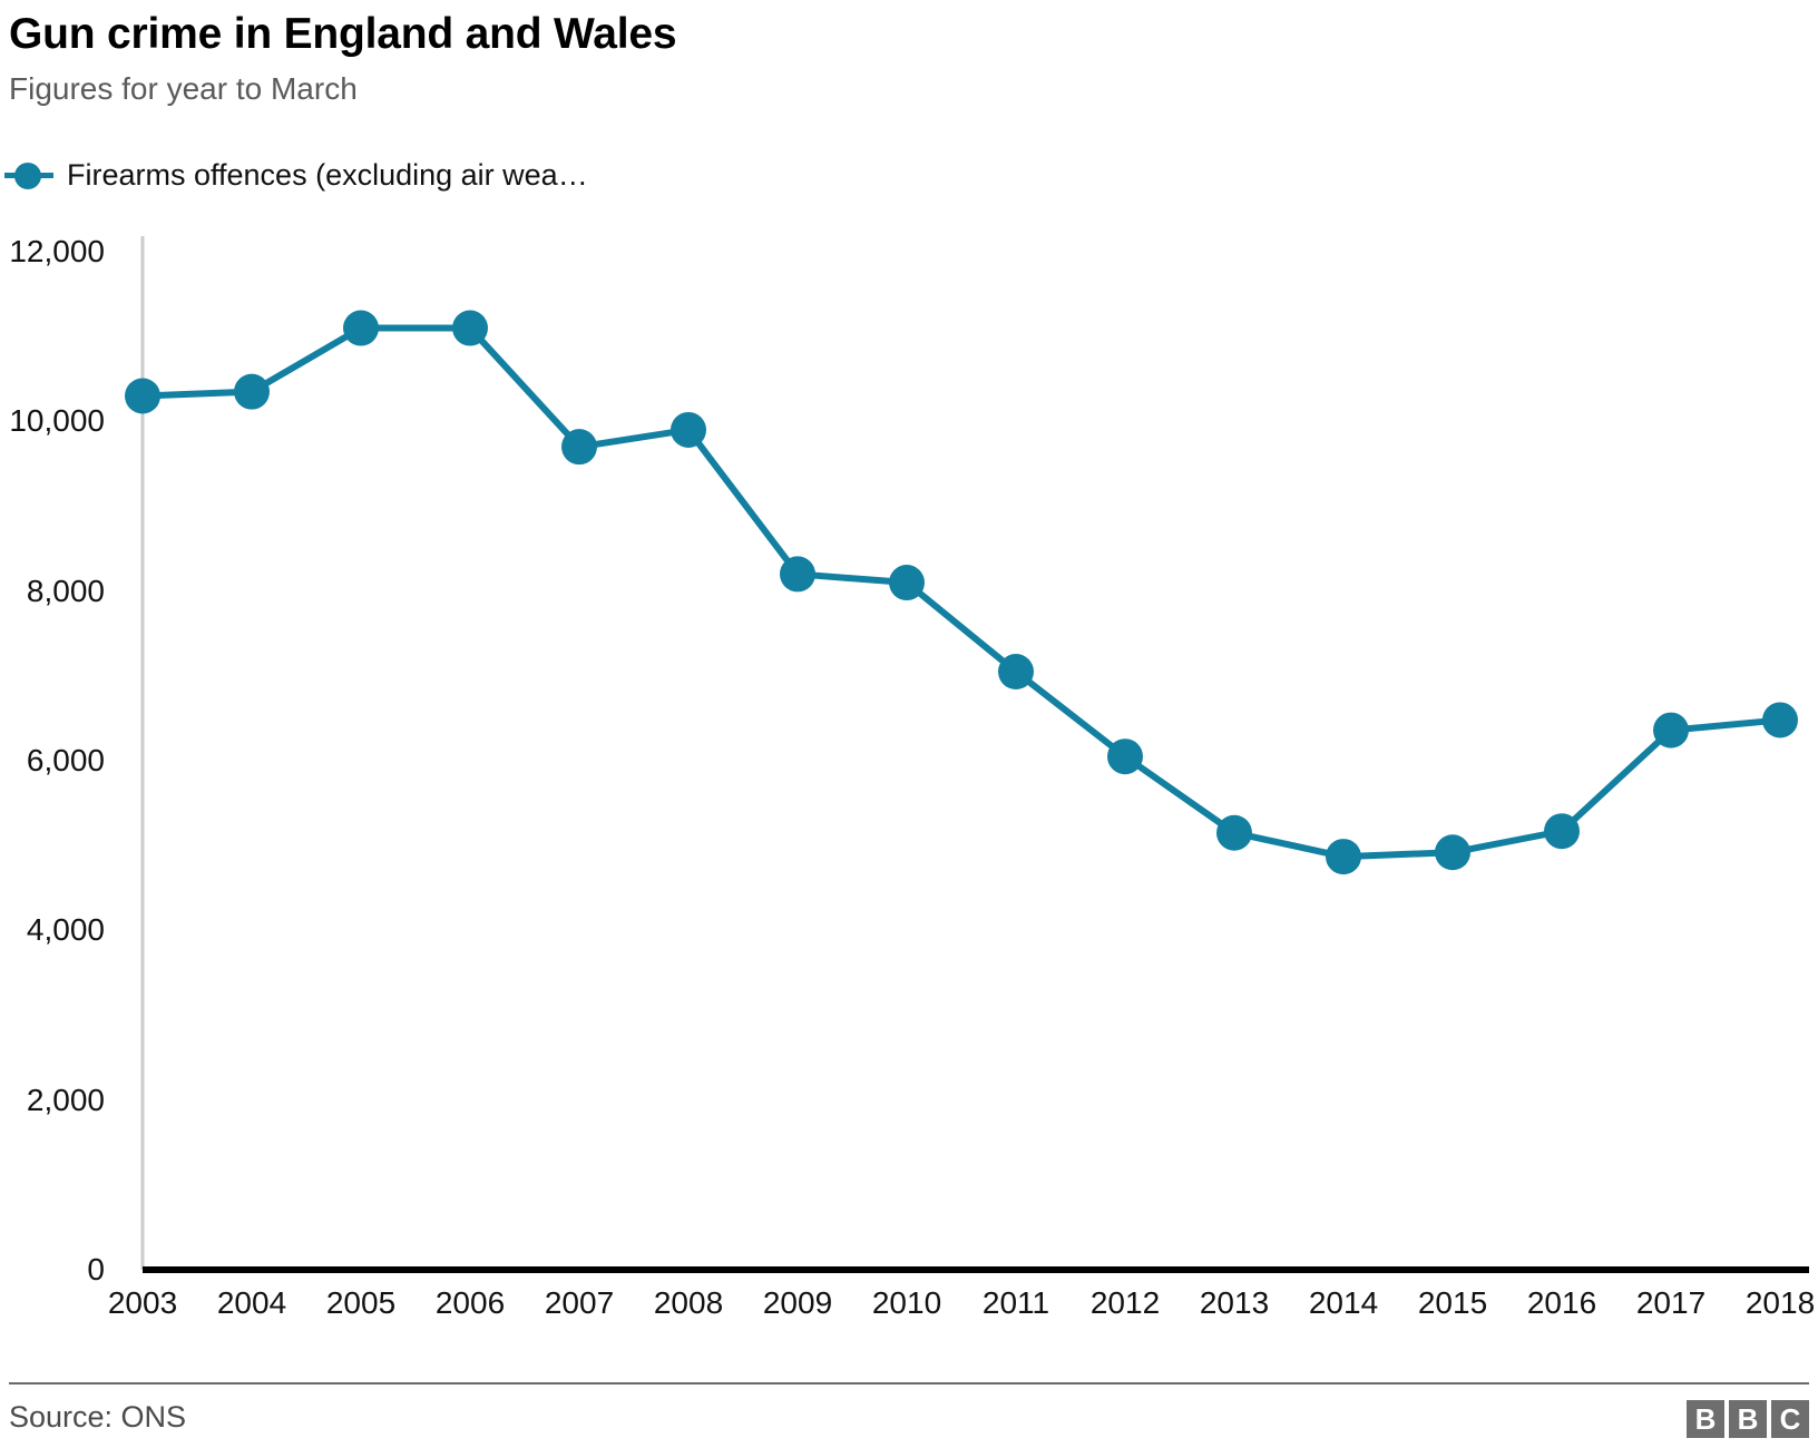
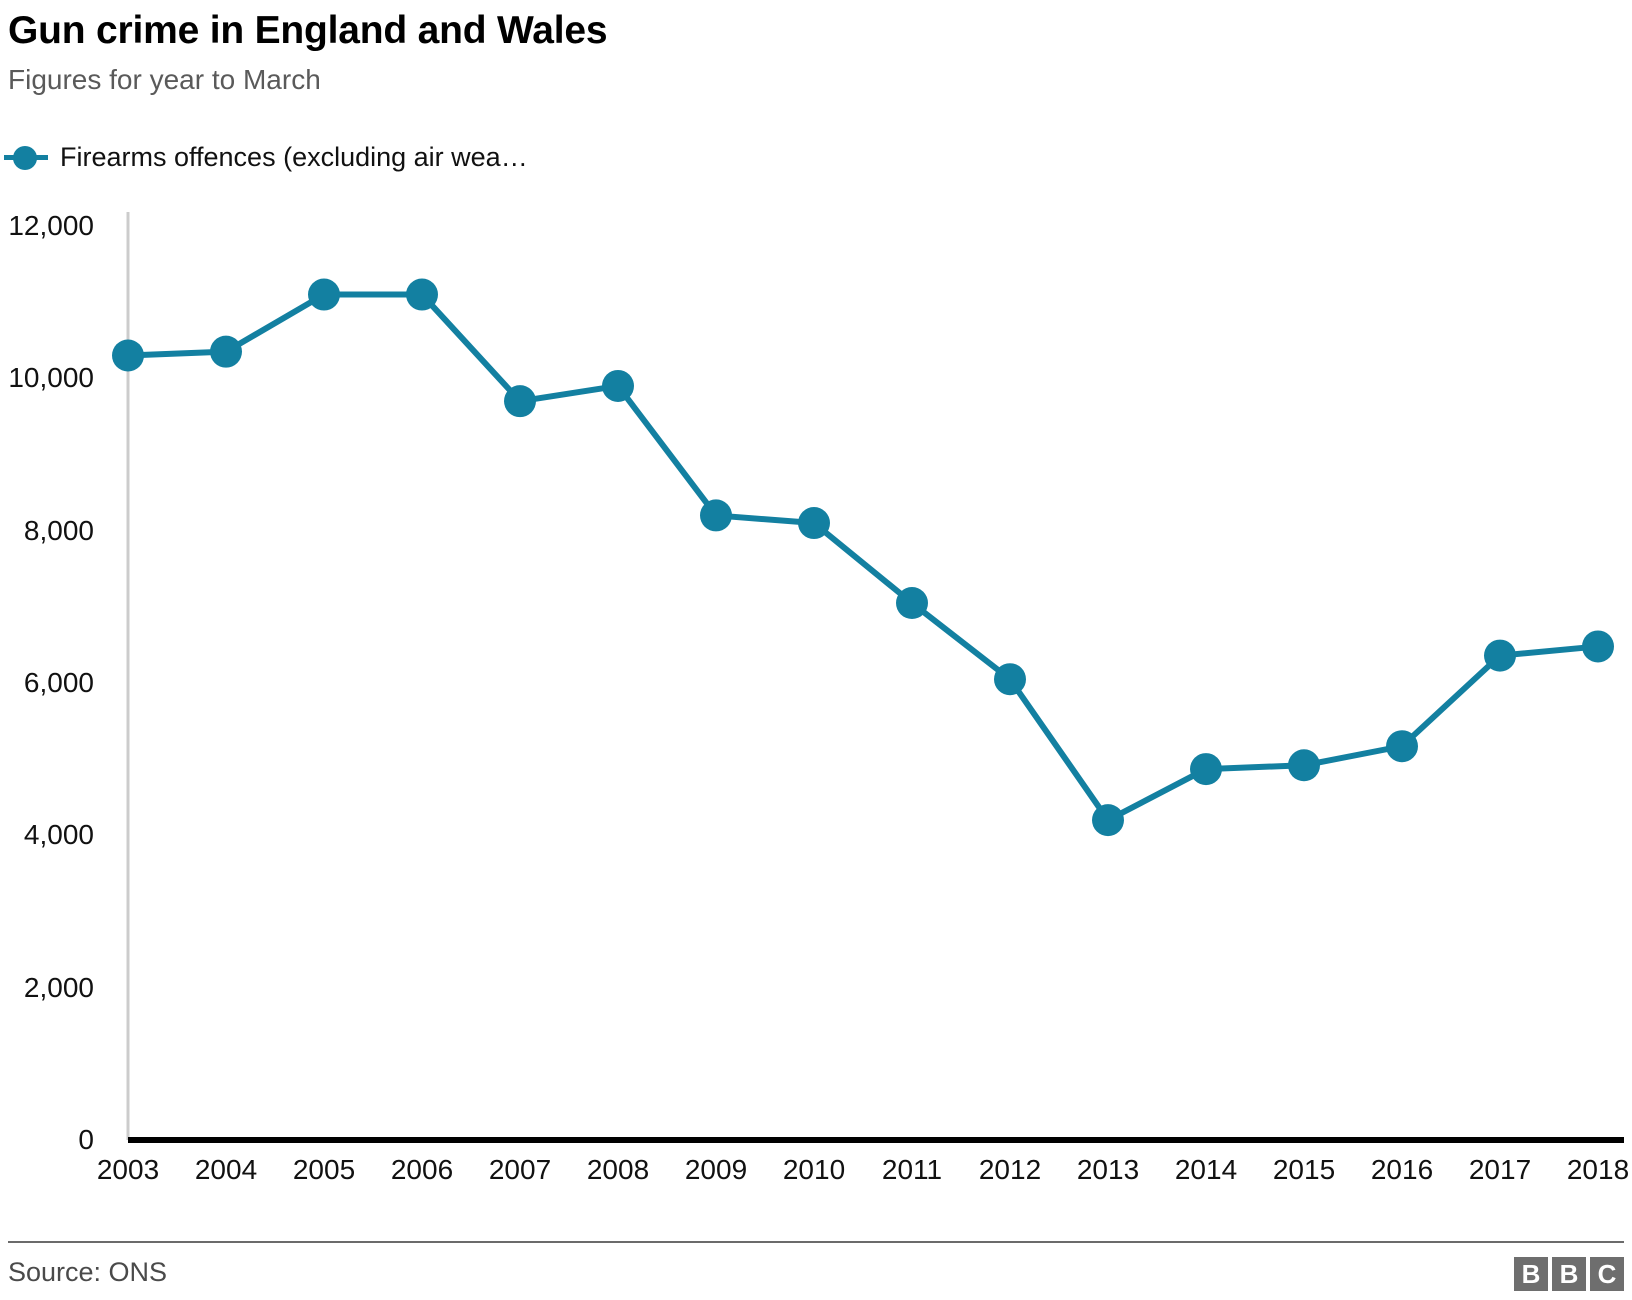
2013: 5200 -> 4200
